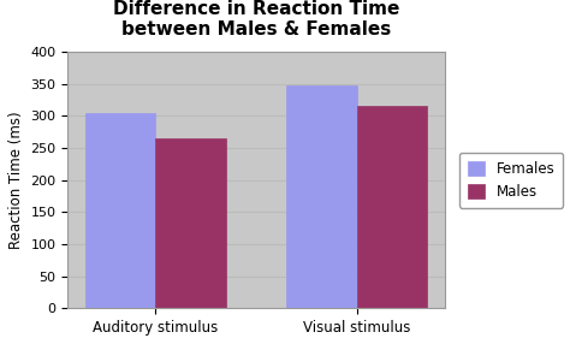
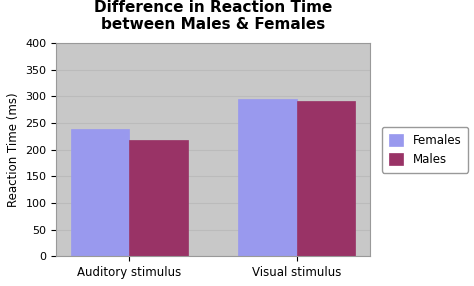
Females/Auditory stimulus: 305 -> 238
Males/Auditory stimulus: 265 -> 218
Females/Visual stimulus: 348 -> 294
Males/Visual stimulus: 315 -> 292
